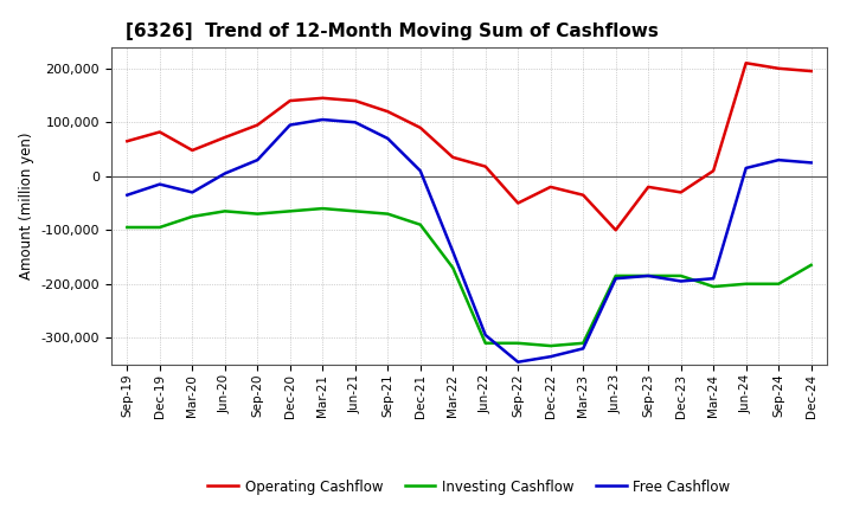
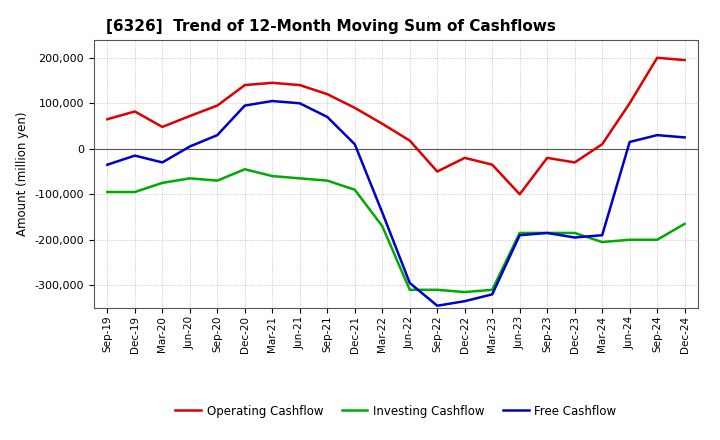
Investing Cashflow/Dec-20: -65,000 -> -45,000
Operating Cashflow/Mar-22: 35,000 -> 55,000
Operating Cashflow/Jun-24: 210,000 -> 100,000
